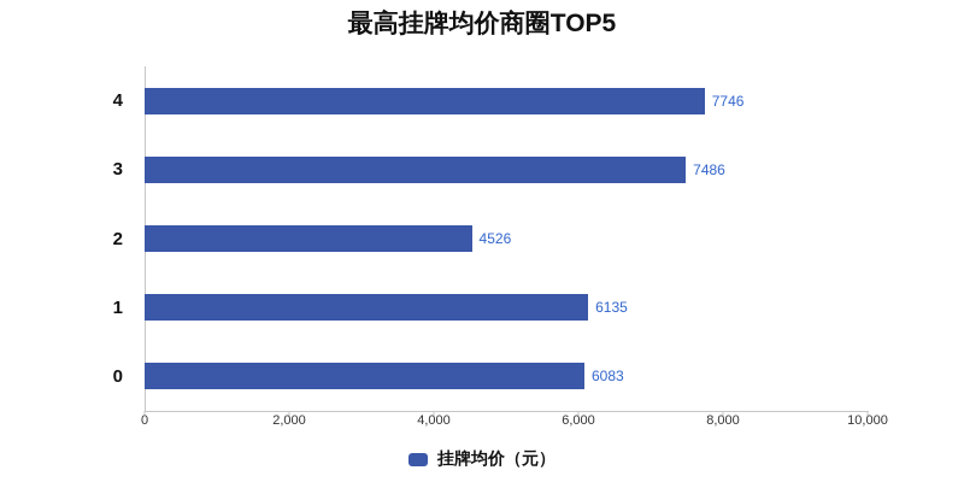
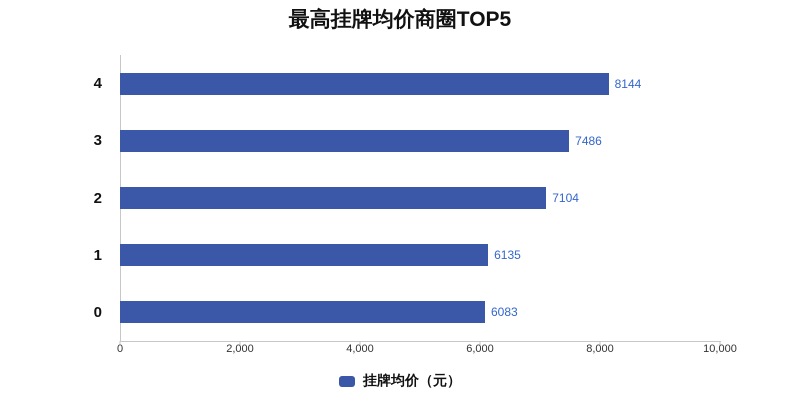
4: 7746 -> 8144
2: 4526 -> 7104
